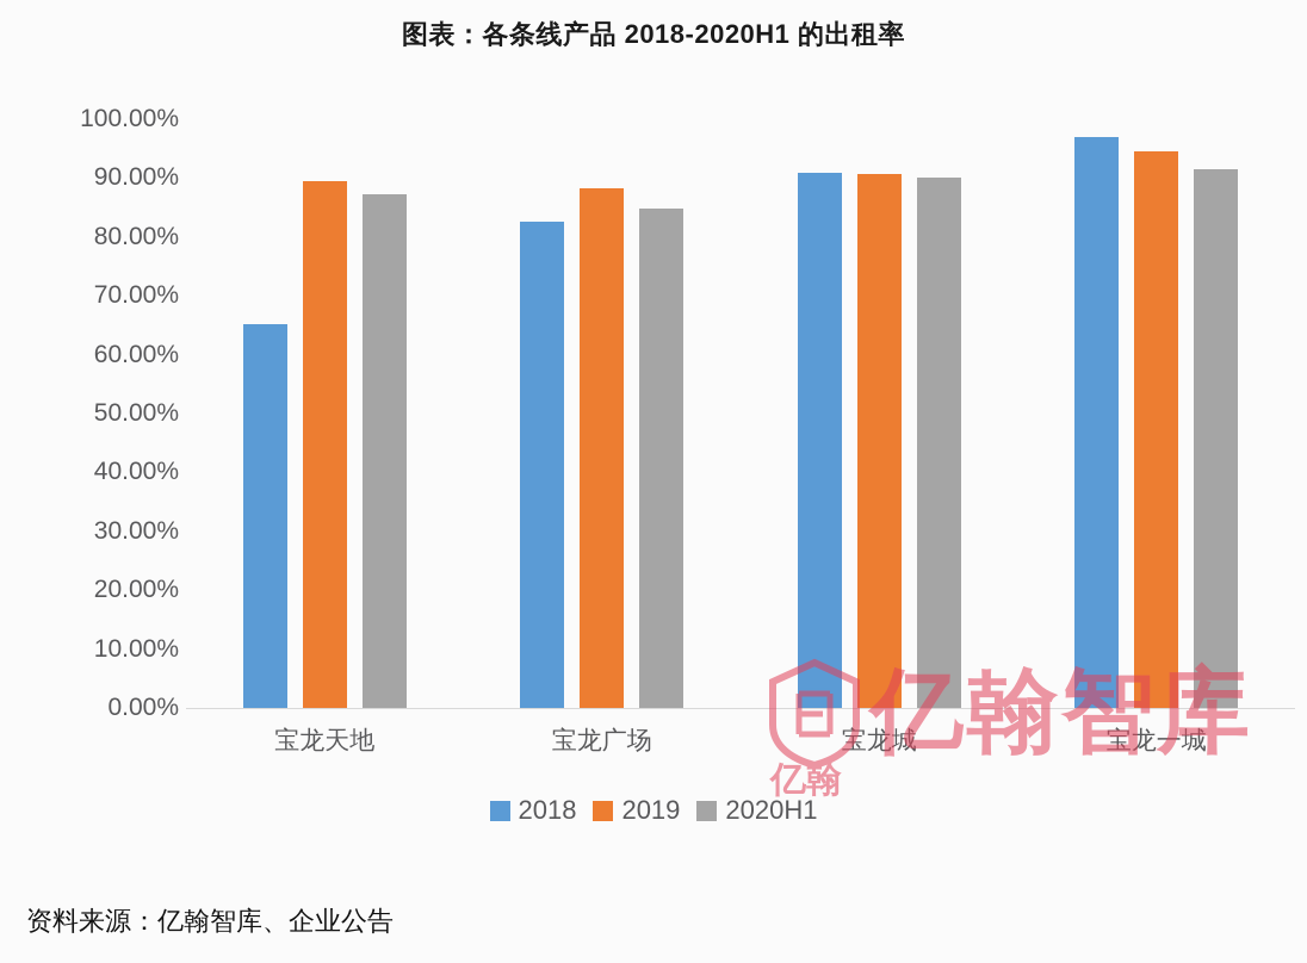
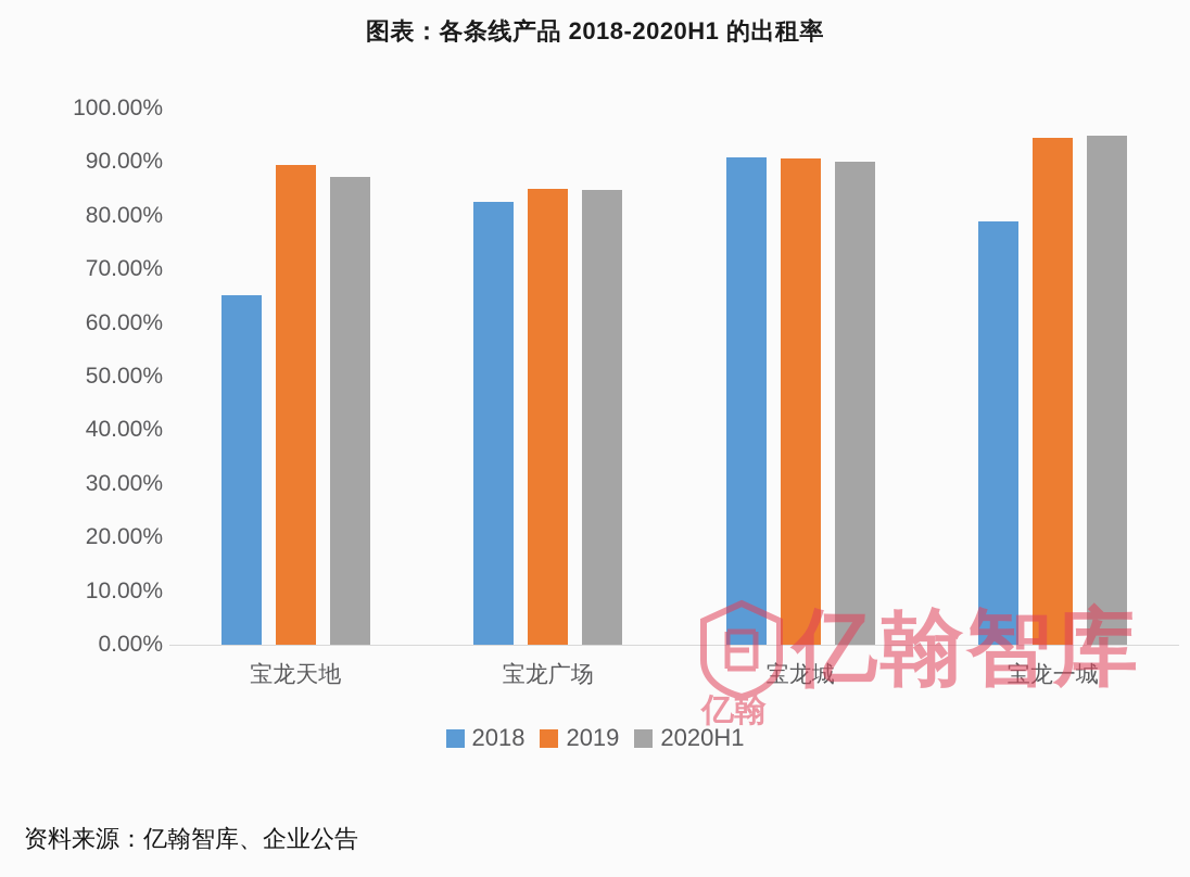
2019/宝龙广场: 88% -> 85%
2018/宝龙一城: 97% -> 79%
2020H1/宝龙一城: 92% -> 95%
